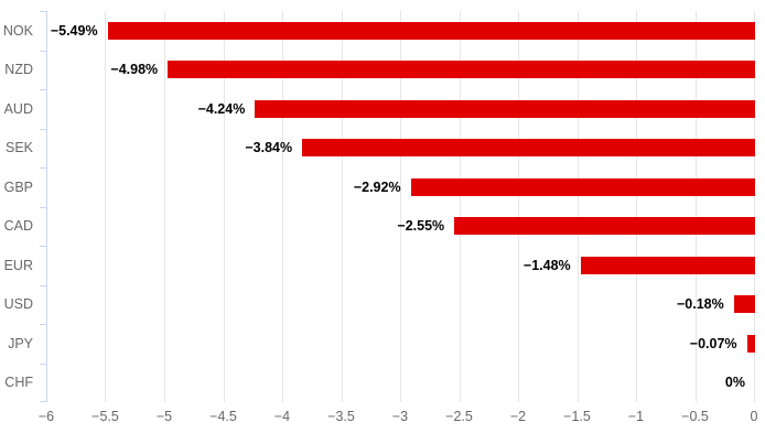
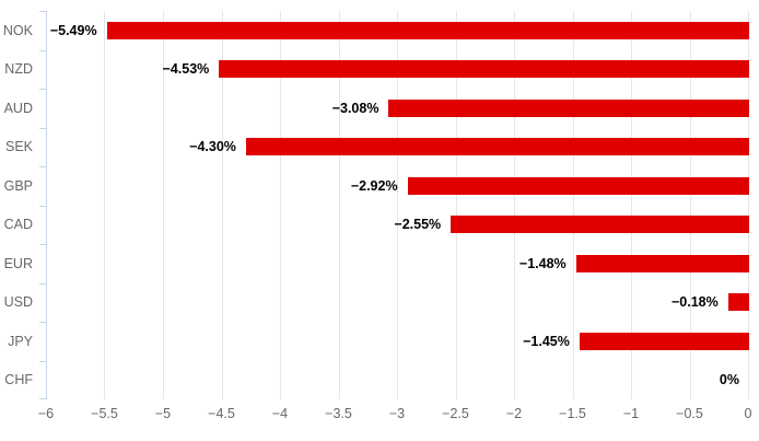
NZD: −4.98% -> −4.53%
AUD: −4.24% -> −3.08%
SEK: −3.84% -> −4.30%
JPY: −0.07% -> −1.45%
